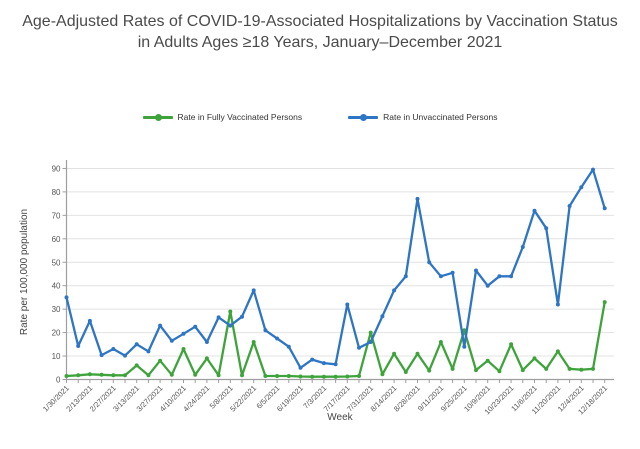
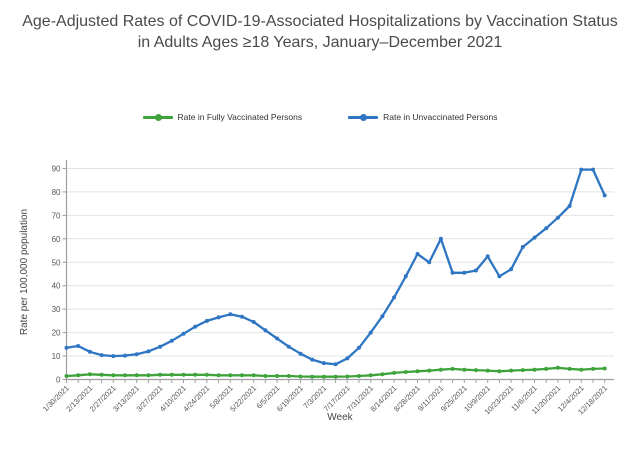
Rate in Unvaccinated Persons/1/30/2021: 35 -> 14
Rate in Unvaccinated Persons/2/13/2021: 25 -> 12
Rate in Unvaccinated Persons/2/27/2021: 13 -> 10
Rate in Fully Vaccinated Persons/3/13/2021: 6 -> 2
Rate in Unvaccinated Persons/3/13/2021: 15 -> 11
Rate in Fully Vaccinated Persons/3/27/2021: 8 -> 2
Rate in Unvaccinated Persons/3/27/2021: 23 -> 14
Rate in Fully Vaccinated Persons/4/10/2021: 13 -> 2
Rate in Fully Vaccinated Persons/4/24/2021: 9 -> 2
Rate in Unvaccinated Persons/4/24/2021: 16 -> 25
Rate in Fully Vaccinated Persons/5/8/2021: 29 -> 2
Rate in Unvaccinated Persons/5/8/2021: 23 -> 28
Rate in Fully Vaccinated Persons/5/22/2021: 16 -> 2
Rate in Unvaccinated Persons/5/22/2021: 38 -> 24
Rate in Unvaccinated Persons/6/19/2021: 5 -> 11
Rate in Unvaccinated Persons/7/17/2021: 32 -> 9
Rate in Fully Vaccinated Persons/7/31/2021: 20 -> 2
Rate in Unvaccinated Persons/7/31/2021: 16 -> 20
Rate in Fully Vaccinated Persons/8/14/2021: 11 -> 3
Rate in Unvaccinated Persons/8/14/2021: 38 -> 35
Rate in Fully Vaccinated Persons/8/28/2021: 11 -> 4
Rate in Unvaccinated Persons/8/28/2021: 77 -> 54
Rate in Fully Vaccinated Persons/9/11/2021: 16 -> 4
Rate in Unvaccinated Persons/9/11/2021: 44 -> 60
Rate in Fully Vaccinated Persons/9/25/2021: 21 -> 4
Rate in Unvaccinated Persons/9/25/2021: 14 -> 46
Rate in Fully Vaccinated Persons/10/9/2021: 8 -> 4
Rate in Unvaccinated Persons/10/9/2021: 40 -> 52
Rate in Fully Vaccinated Persons/10/23/2021: 15 -> 4
Rate in Unvaccinated Persons/10/23/2021: 44 -> 47
Rate in Fully Vaccinated Persons/11/6/2021: 9 -> 4
Rate in Unvaccinated Persons/11/6/2021: 72 -> 60
Rate in Fully Vaccinated Persons/11/20/2021: 12 -> 5
Rate in Unvaccinated Persons/11/20/2021: 32 -> 69
Rate in Unvaccinated Persons/12/4/2021: 82 -> 90
Rate in Fully Vaccinated Persons/12/18/2021: 33 -> 5
Rate in Unvaccinated Persons/12/18/2021: 73 -> 78
